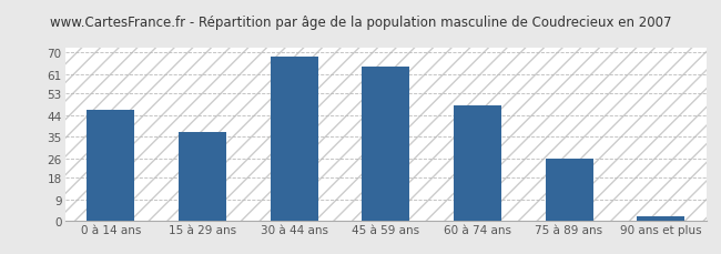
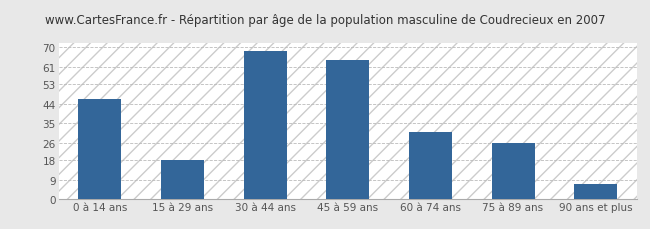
15 à 29 ans: 37 -> 18
60 à 74 ans: 48 -> 31
90 ans et plus: 2 -> 7
